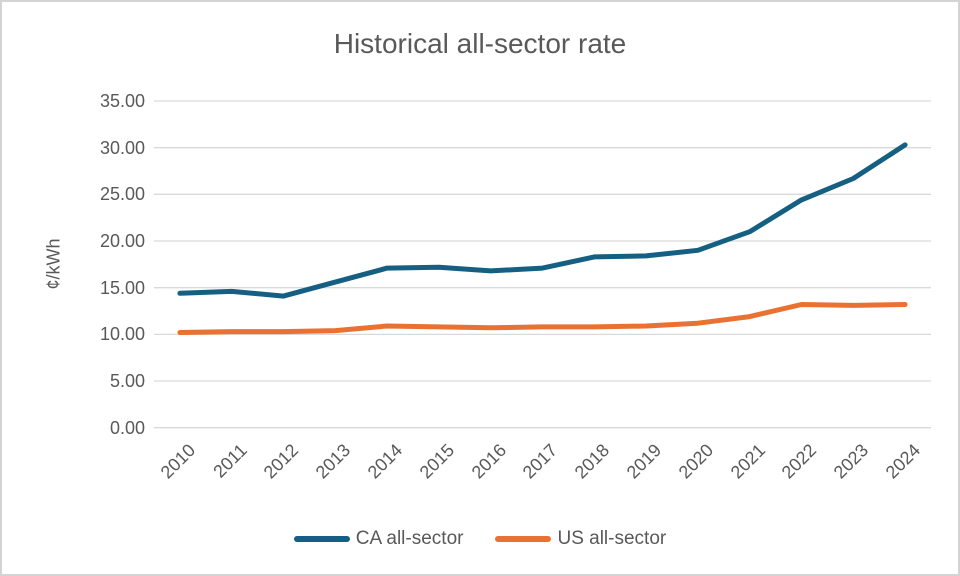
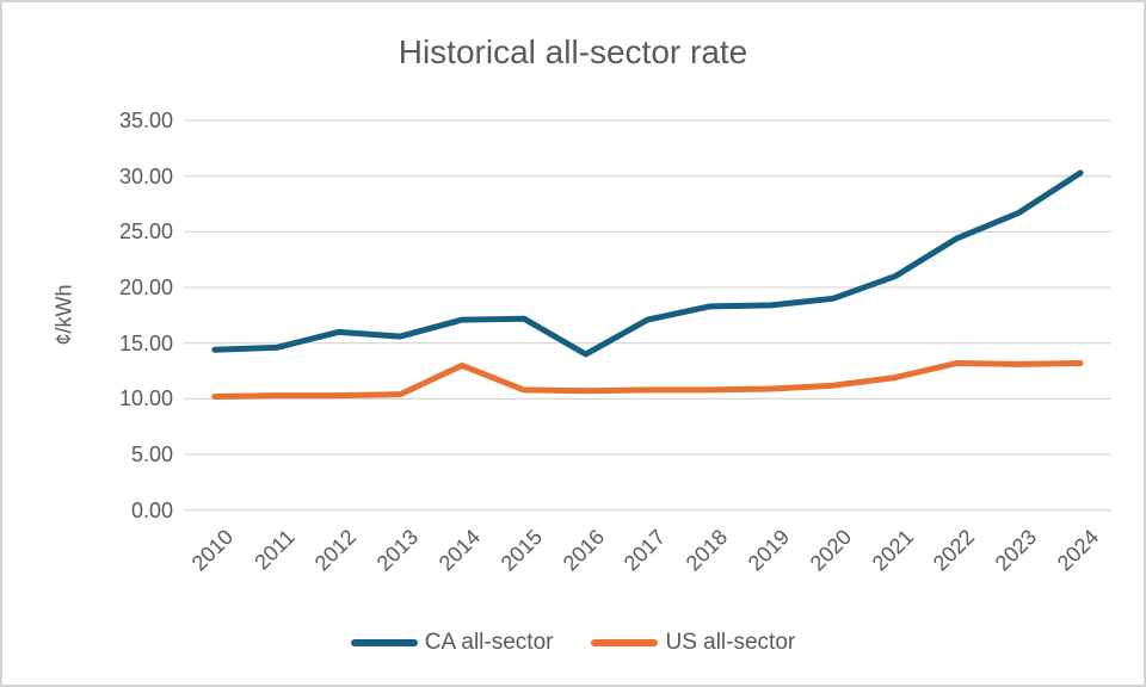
CA all-sector/2012: 14 -> 16
US all-sector/2014: 11 -> 13
CA all-sector/2016: 17 -> 14
